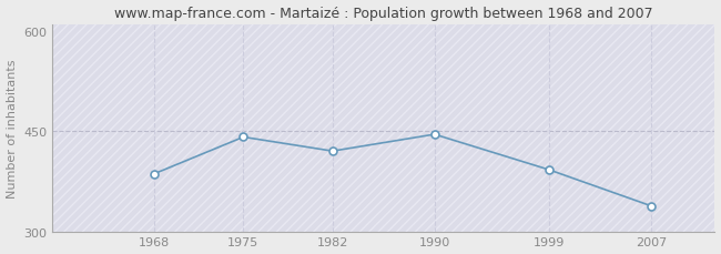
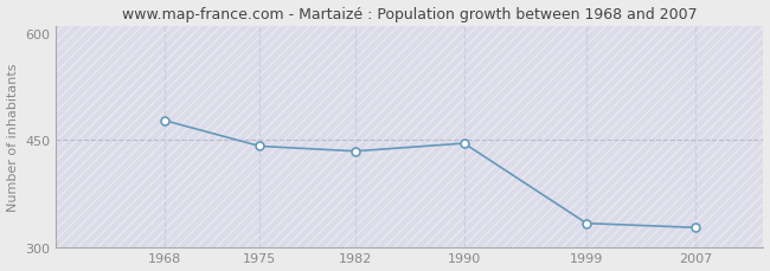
1968: 386 -> 477
1982: 420 -> 434
1999: 392 -> 333
2007: 338 -> 327
